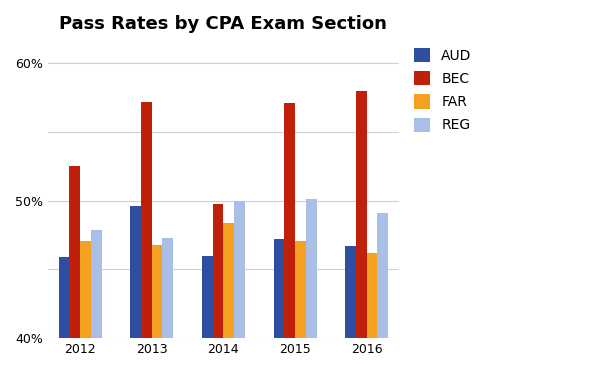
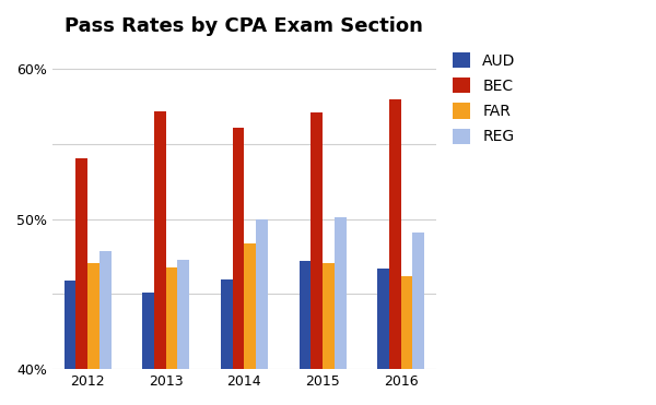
BEC/2012: 52.5% -> 54.1%
AUD/2013: 49.6% -> 45.1%
BEC/2014: 49.8% -> 56.1%
